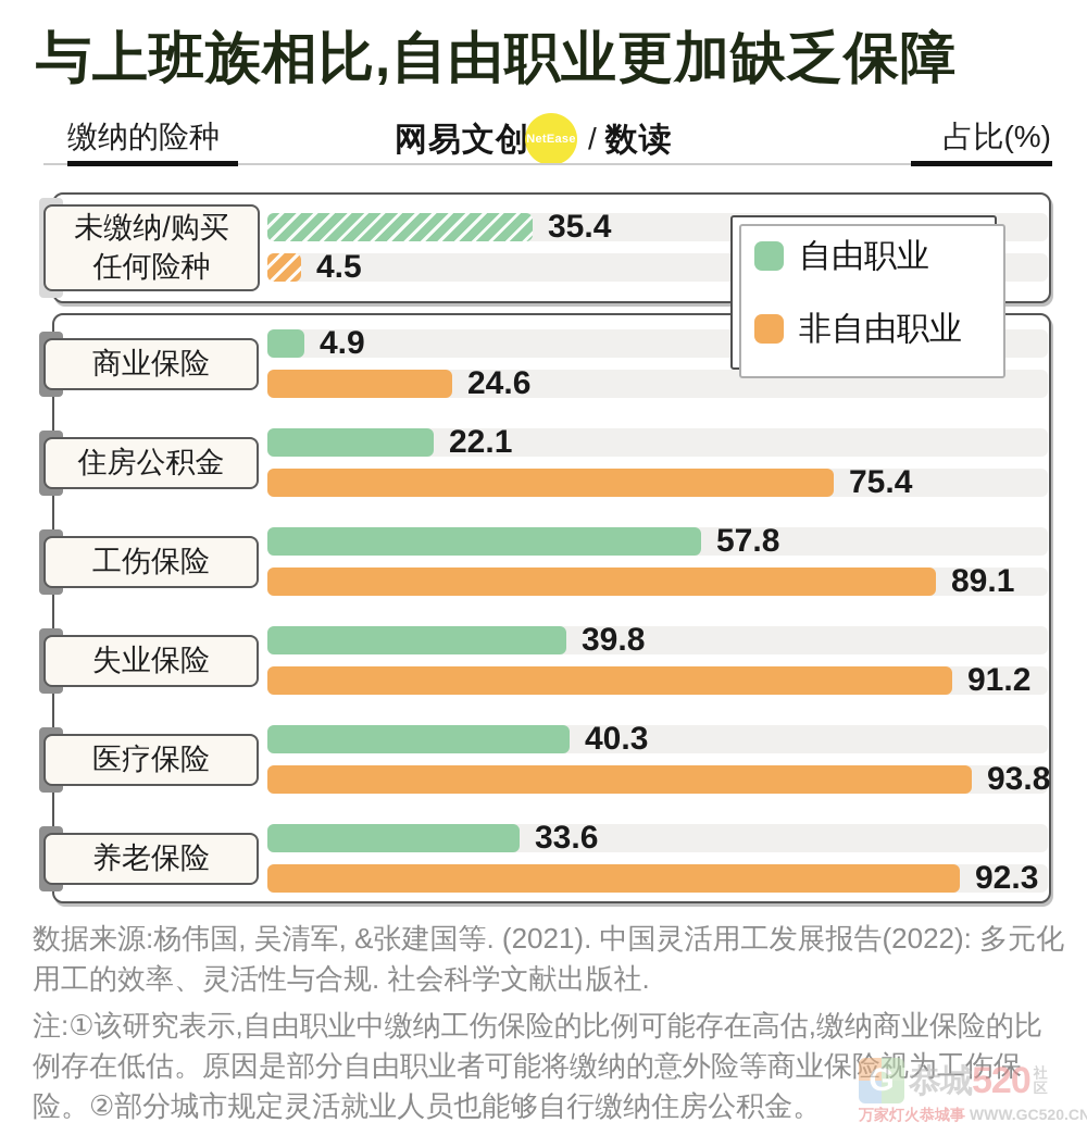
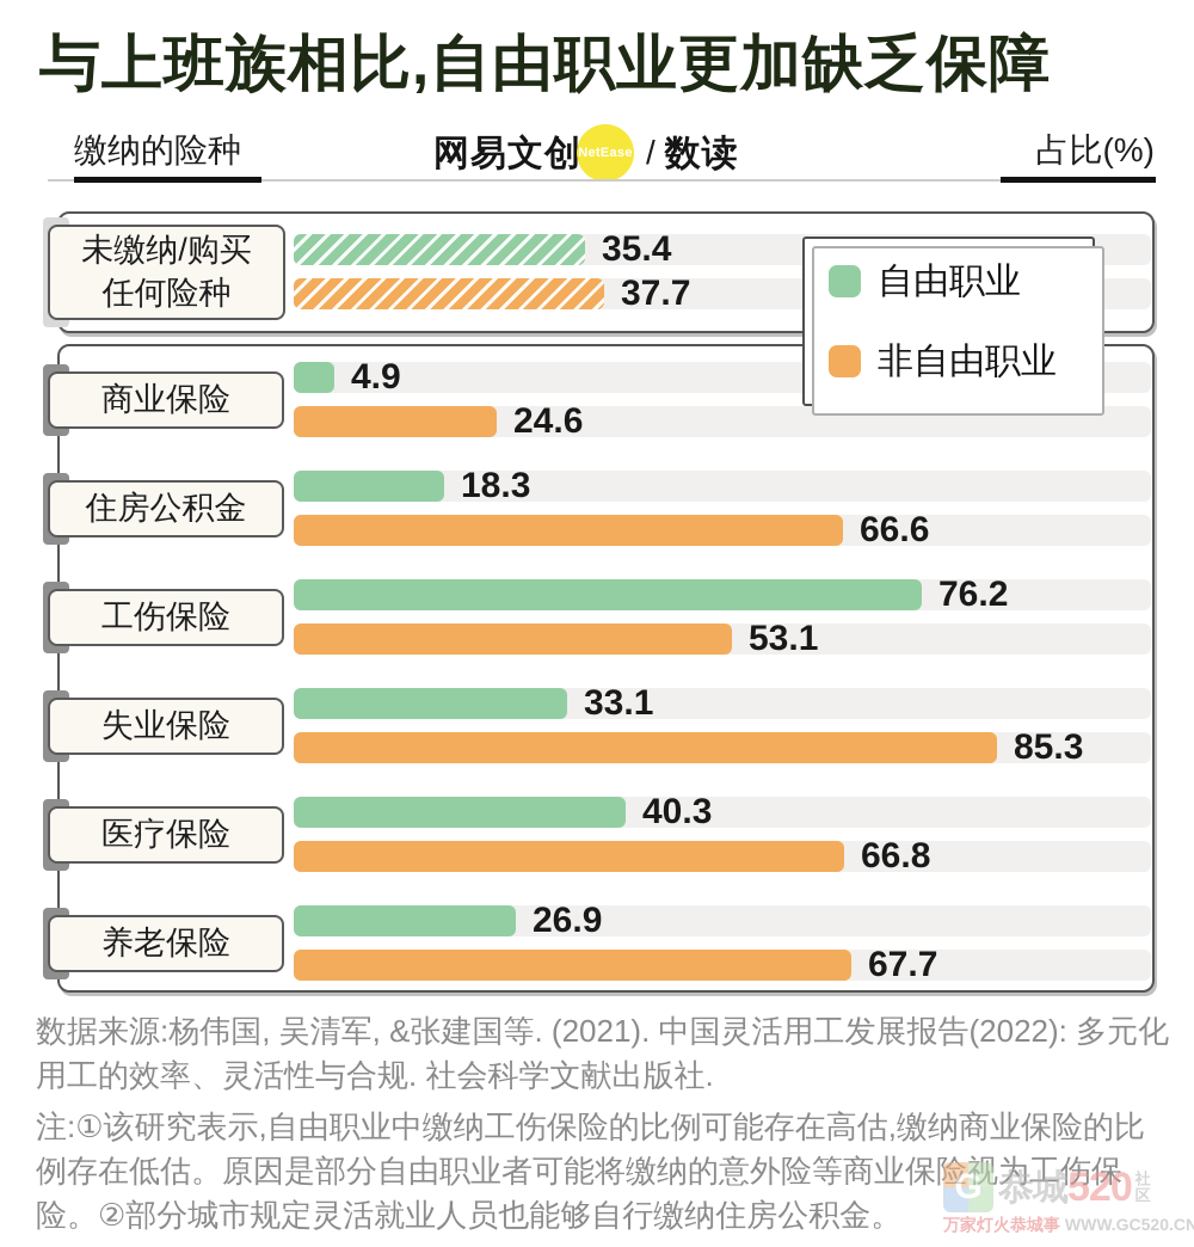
非自由职业/未缴纳/购买任何险种: 4.5 -> 37.7
自由职业/住房公积金: 22.1 -> 18.3
非自由职业/住房公积金: 75.4 -> 66.6
自由职业/工伤保险: 57.8 -> 76.2
非自由职业/工伤保险: 89.1 -> 53.1
自由职业/失业保险: 39.8 -> 33.1
非自由职业/失业保险: 91.2 -> 85.3
非自由职业/医疗保险: 93.8 -> 66.8
自由职业/养老保险: 33.6 -> 26.9
非自由职业/养老保险: 92.3 -> 67.7
